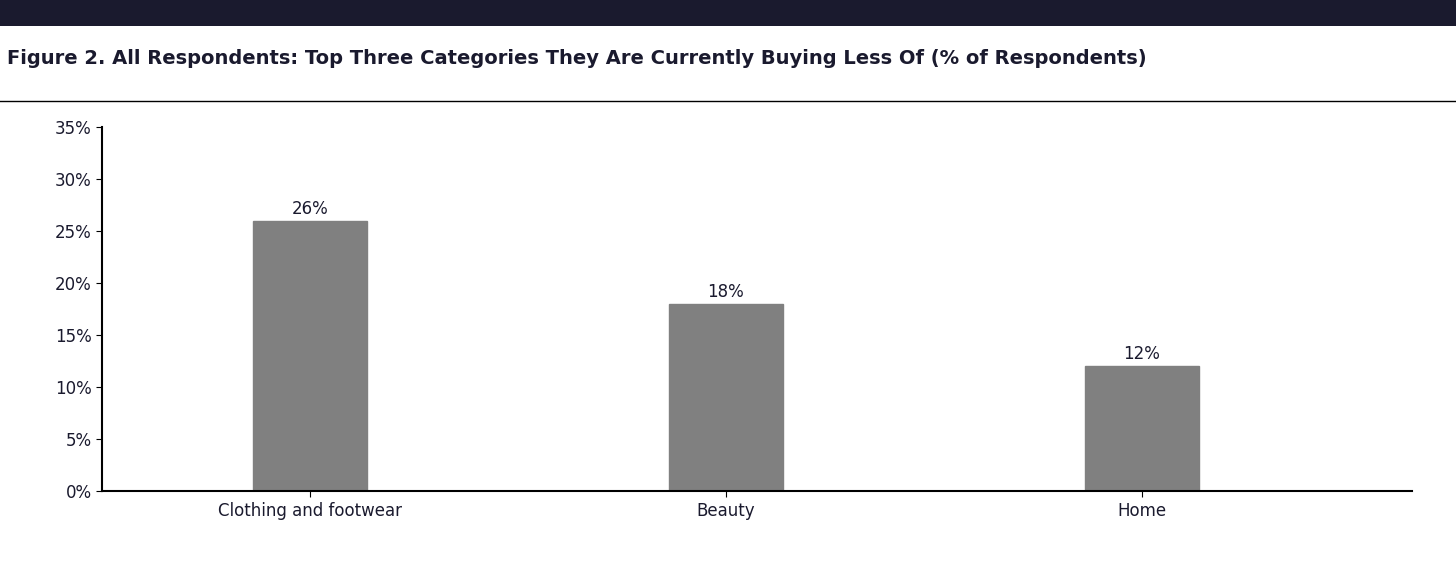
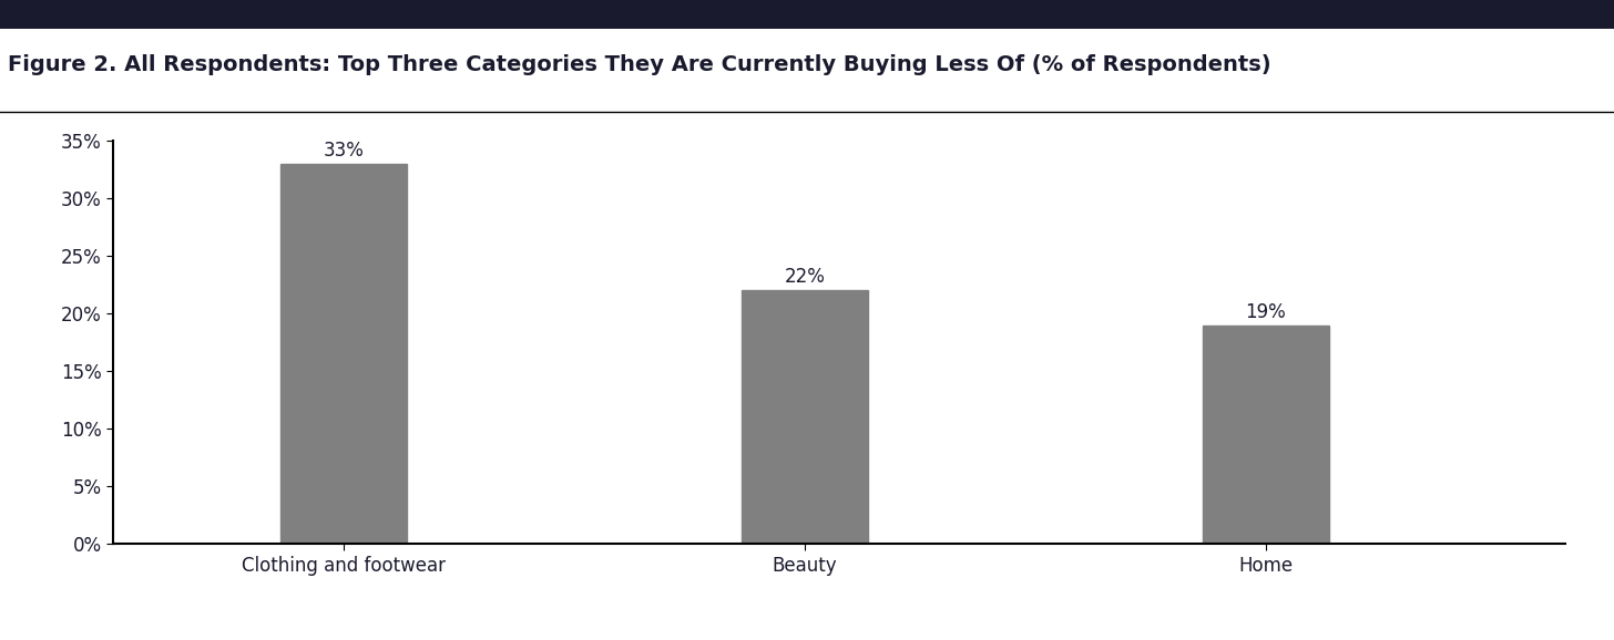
Clothing and footwear: 26% -> 33%
Beauty: 18% -> 22%
Home: 12% -> 19%
